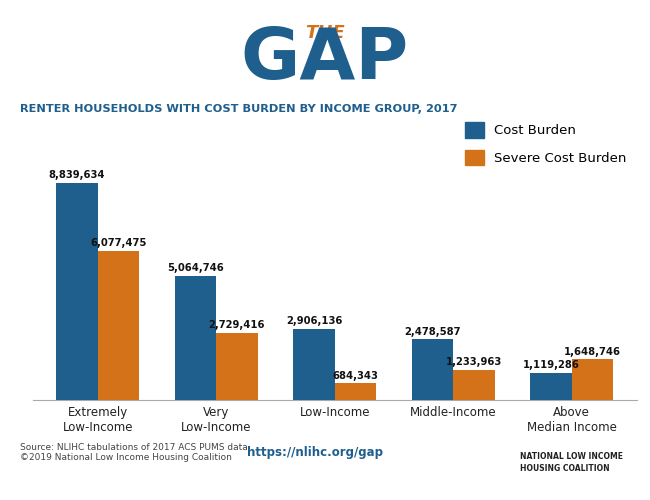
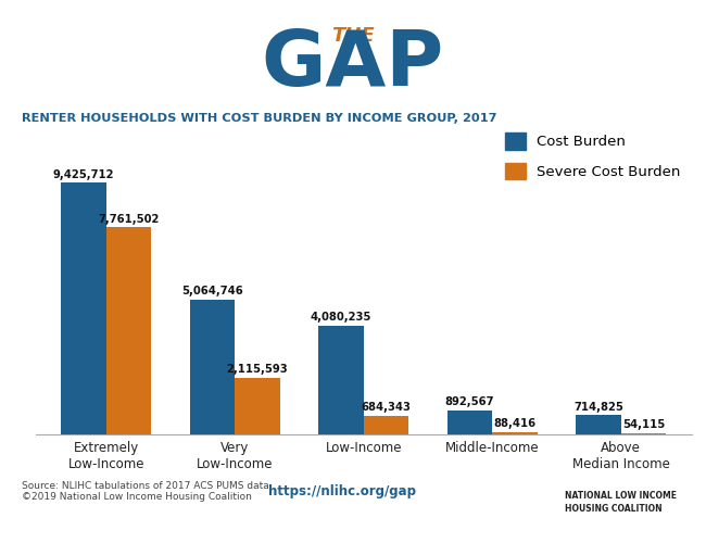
Cost Burden/Extremely Low-Income: 8,839,634 -> 9,425,712
Severe Cost Burden/Extremely Low-Income: 6,077,475 -> 7,761,502
Severe Cost Burden/Very Low-Income: 2,729,416 -> 2,115,593
Cost Burden/Low-Income: 2,906,136 -> 4,080,235
Cost Burden/Middle-Income: 2,478,587 -> 892,567
Severe Cost Burden/Middle-Income: 1,233,963 -> 88,416
Cost Burden/Above Median Income: 1,119,286 -> 714,825
Severe Cost Burden/Above Median Income: 1,648,746 -> 54,115
